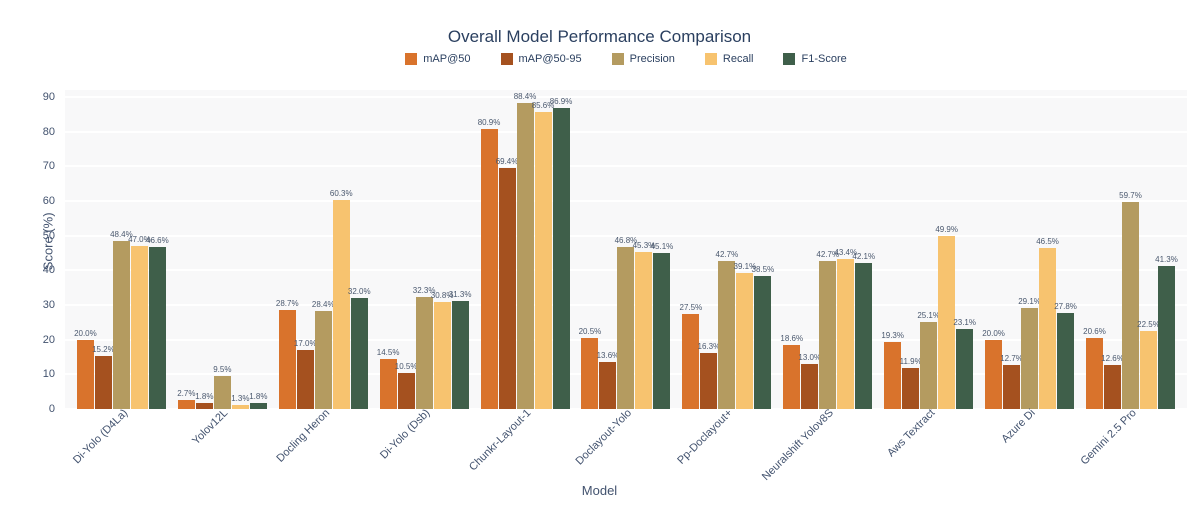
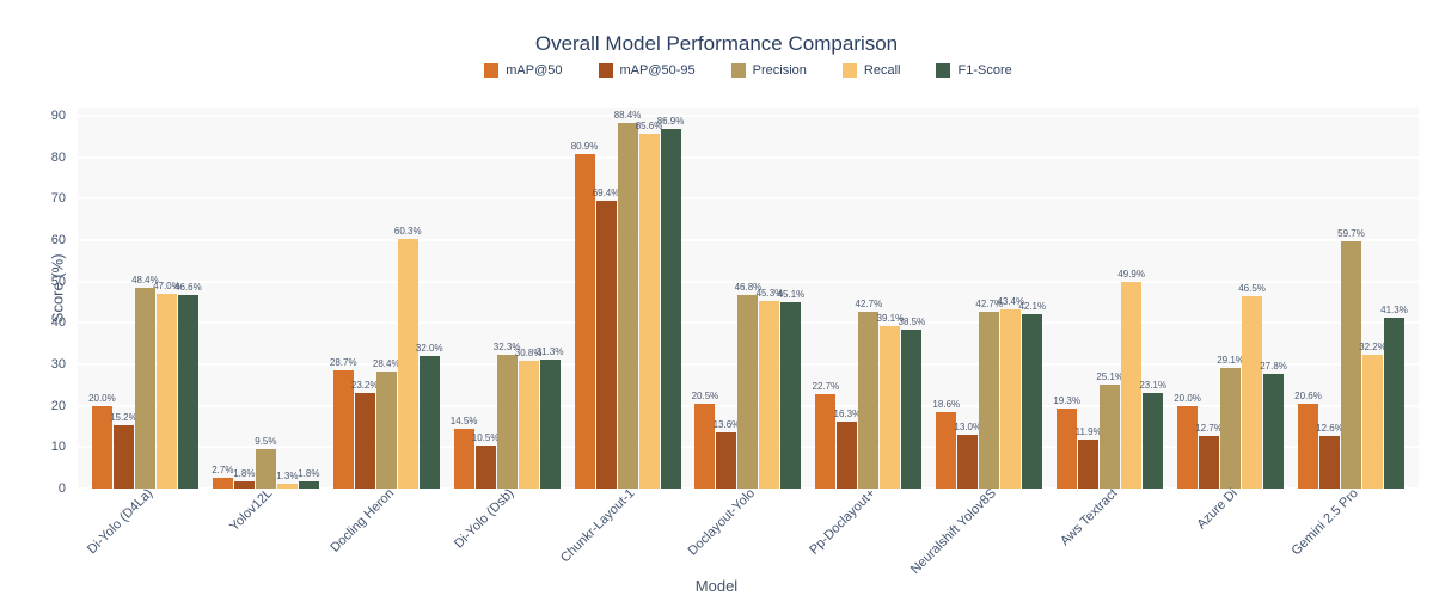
mAP@50-95/Docling Heron: 17.0% -> 23.2%
mAP@50/Pp-Doclayout+: 27.5% -> 22.7%
Recall/Gemini 2.5 Pro: 22.5% -> 32.2%
